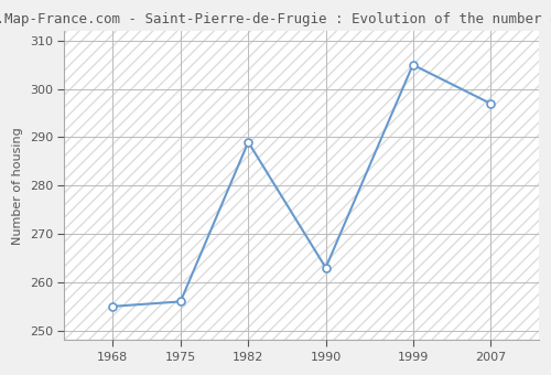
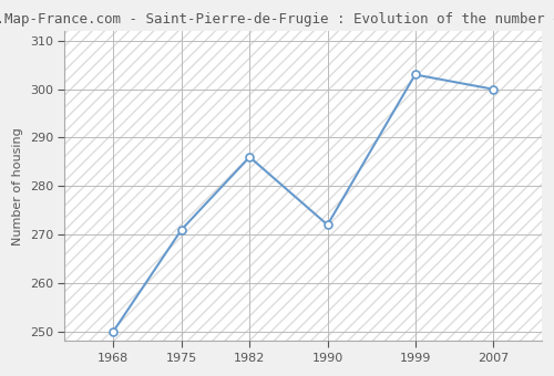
1968: 255 -> 250
1975: 256 -> 271
1982: 289 -> 286
1990: 263 -> 272
1999: 305 -> 303
2007: 297 -> 300
